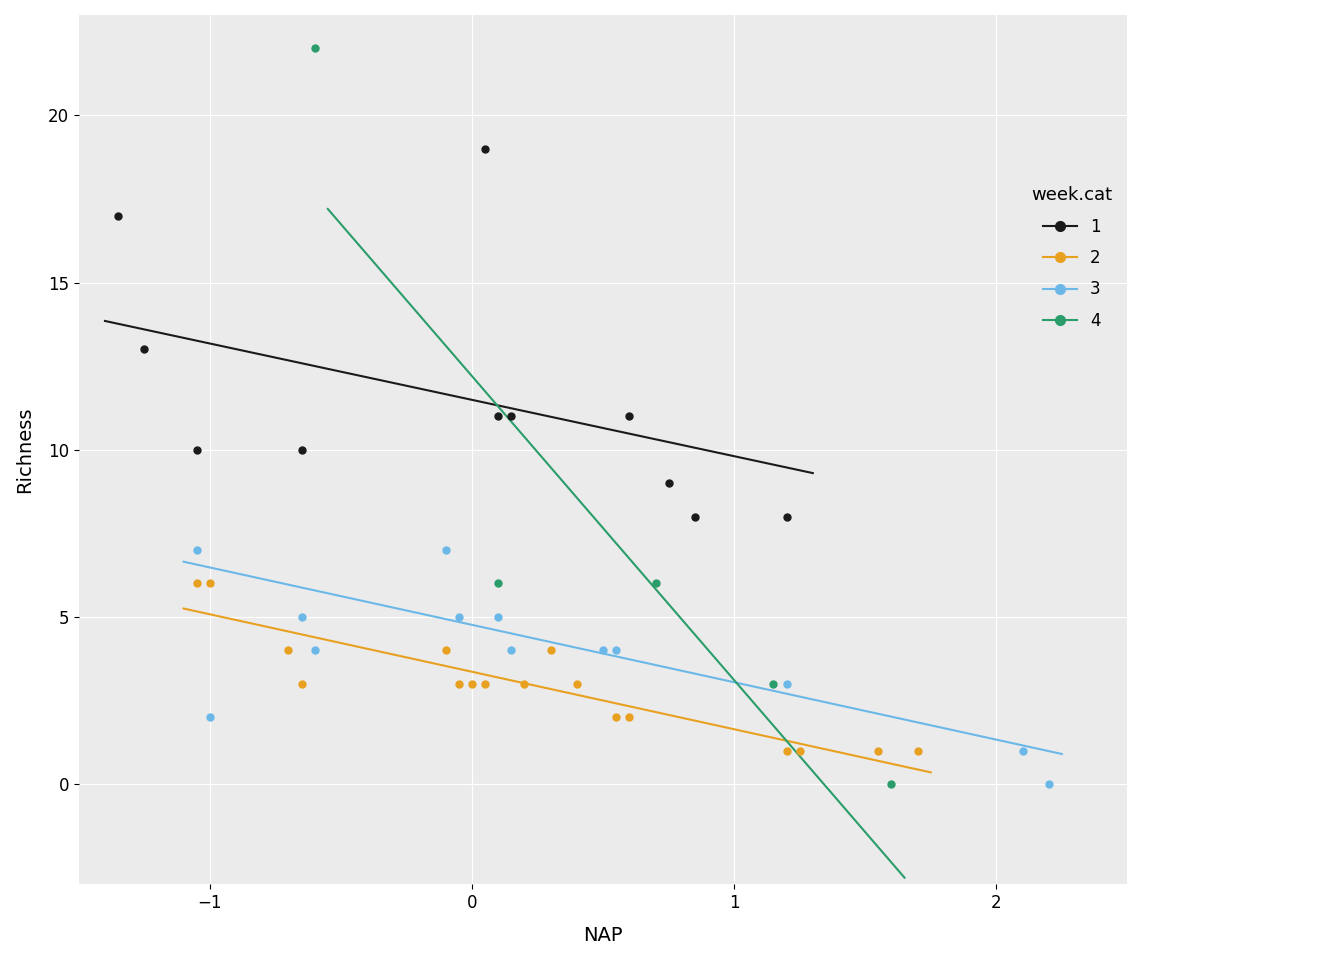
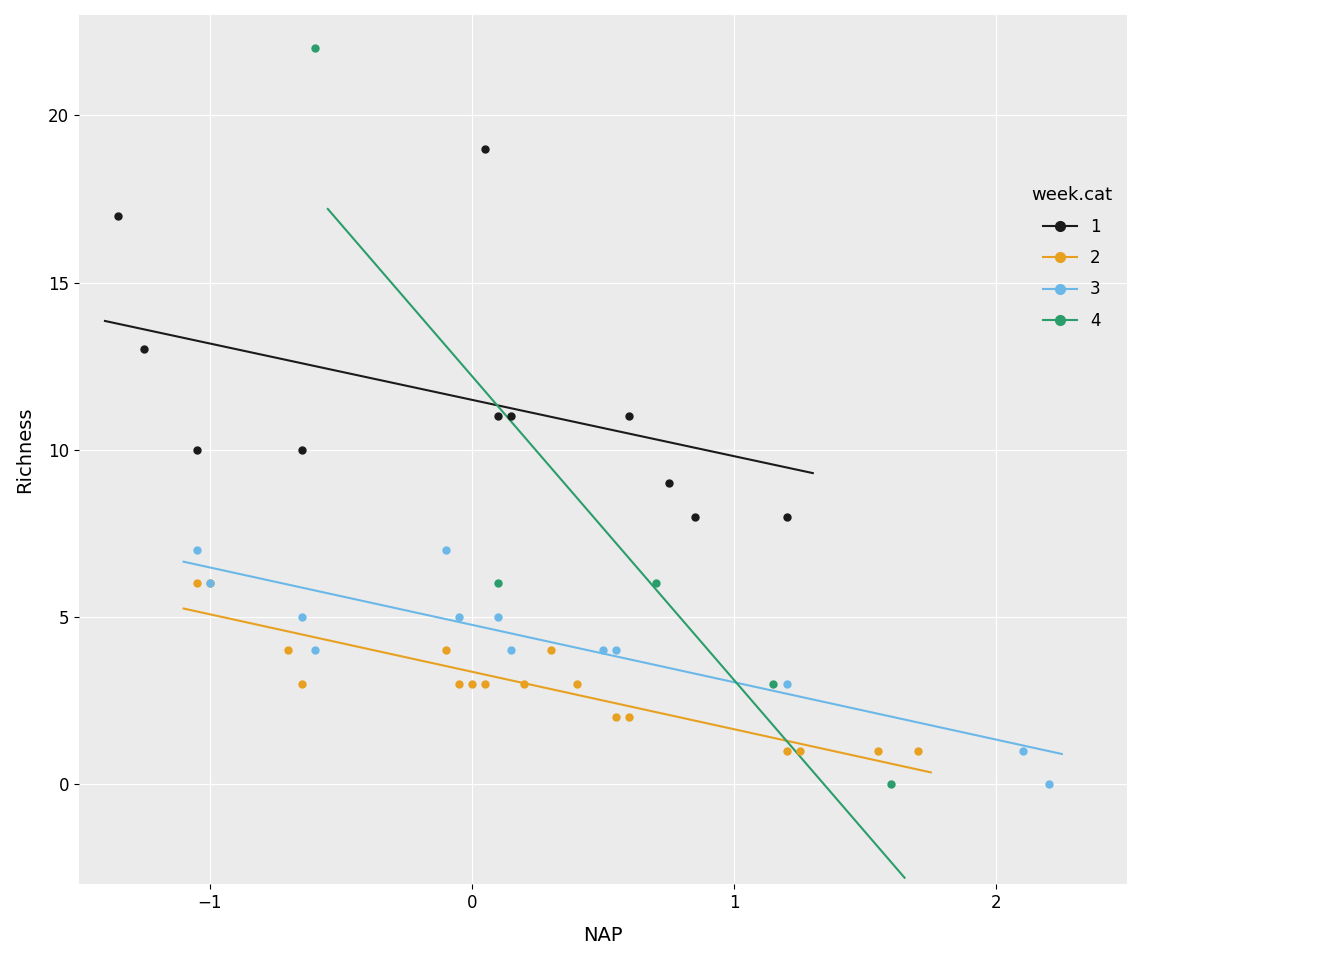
3/−1: 2 -> 6
